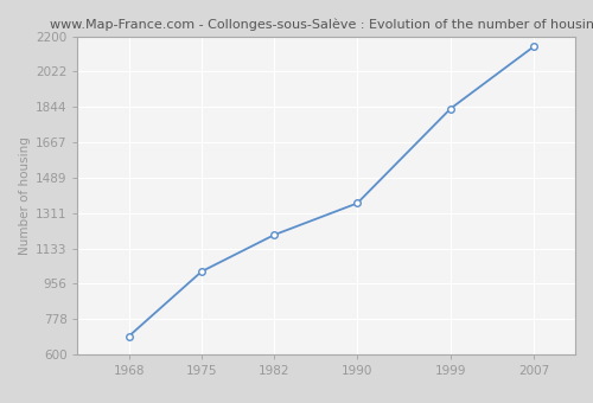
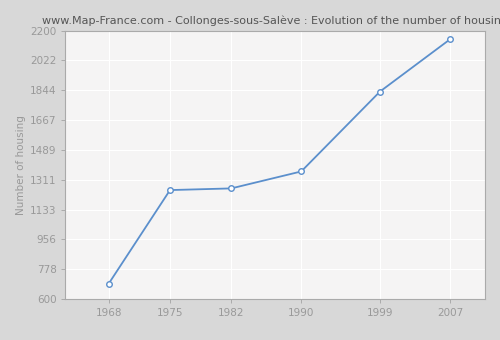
1975: 1020 -> 1250
1982: 1200 -> 1260
